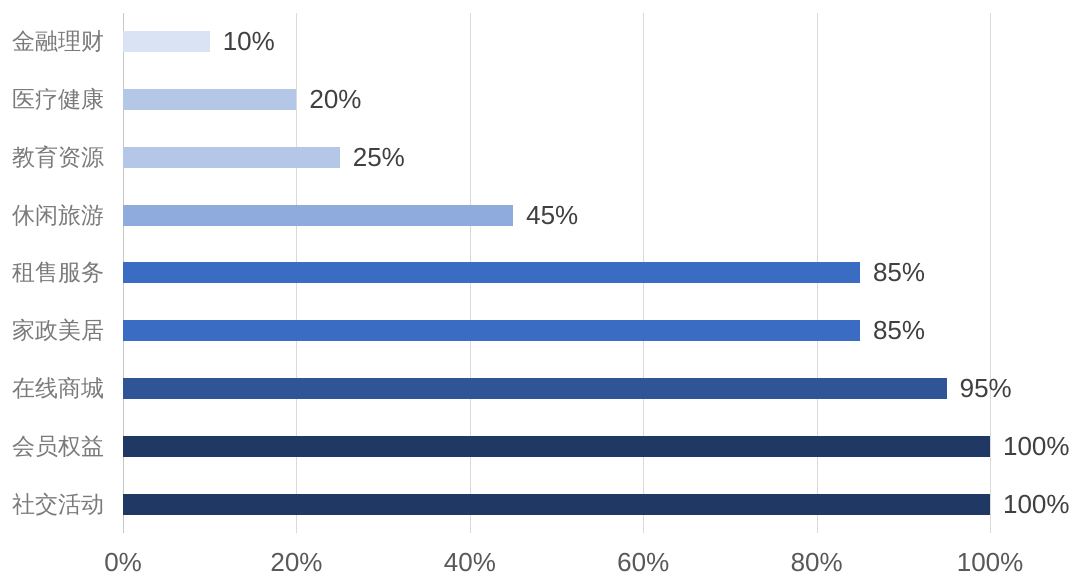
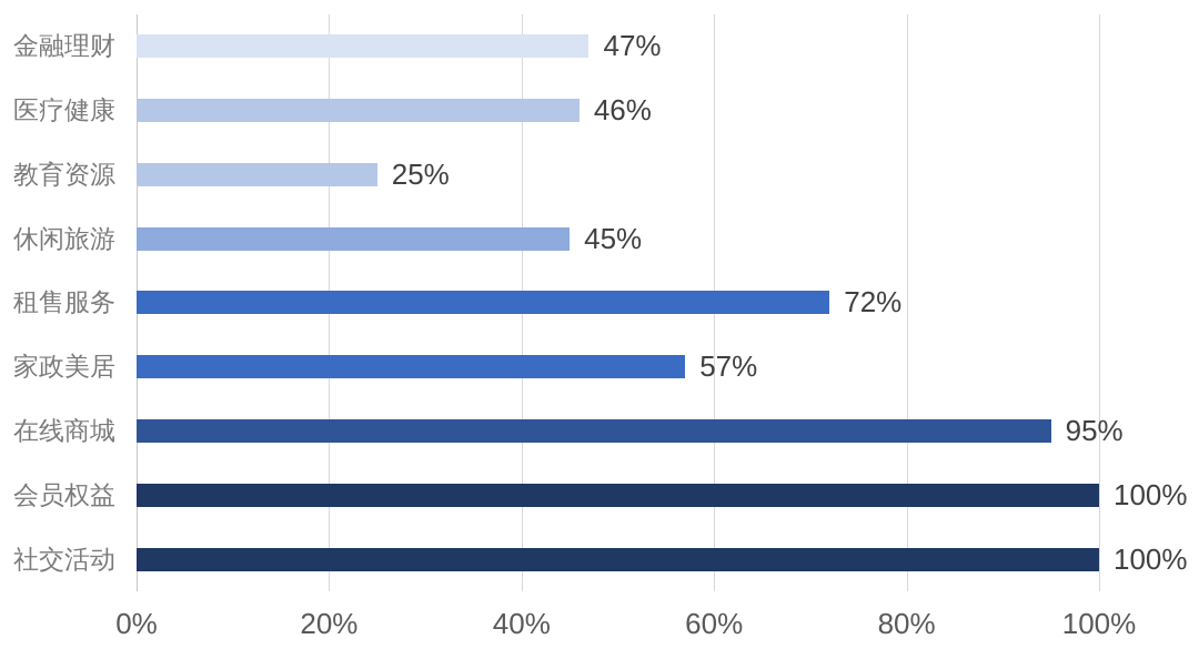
金融理财: 10% -> 47%
医疗健康: 20% -> 46%
租售服务: 85% -> 72%
家政美居: 85% -> 57%
